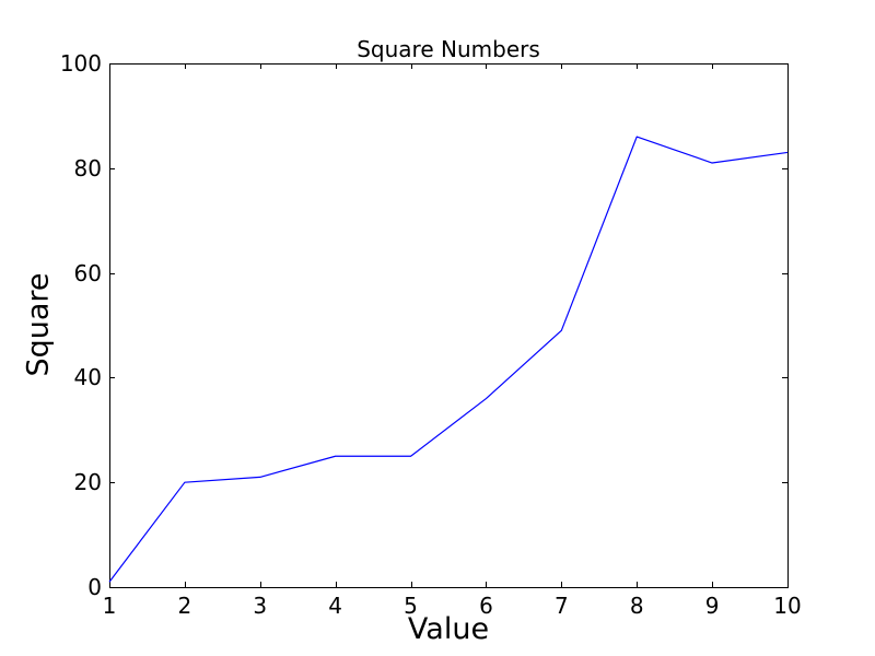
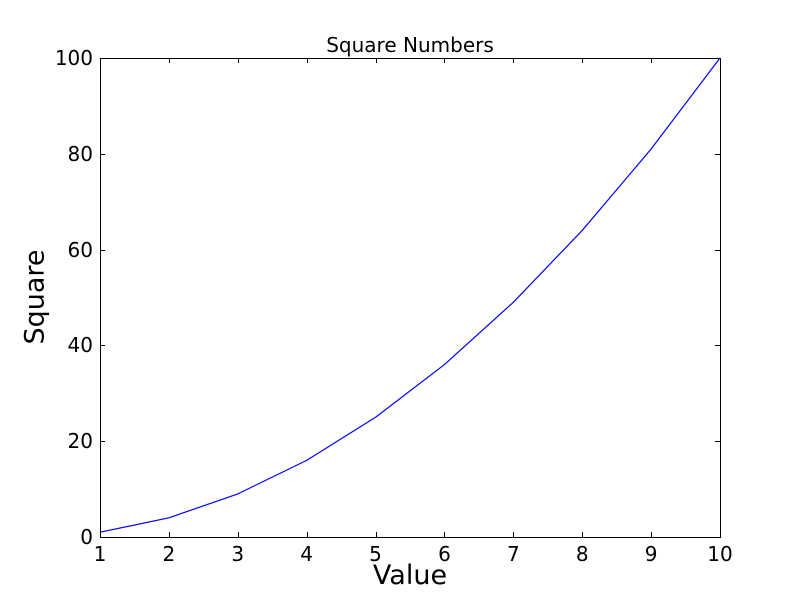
2: 20 -> 4
3: 21 -> 9
4: 25 -> 16
8: 86 -> 64
10: 83 -> 100
